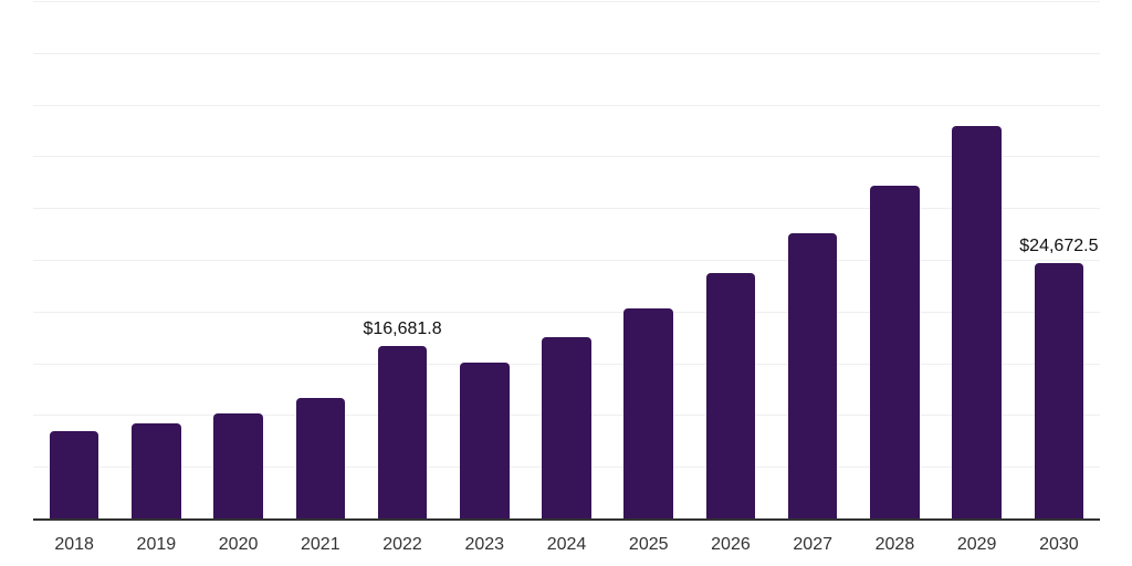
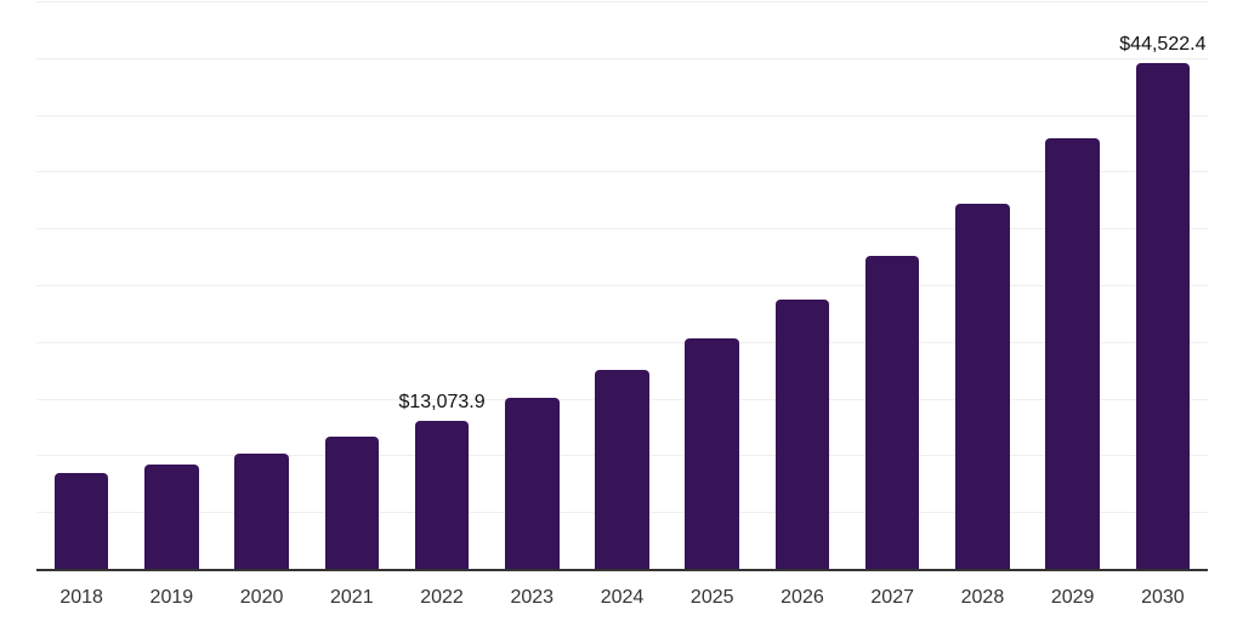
2022: $16,681.8 -> $13,073.9
2030: $24,672.5 -> $44,522.4
